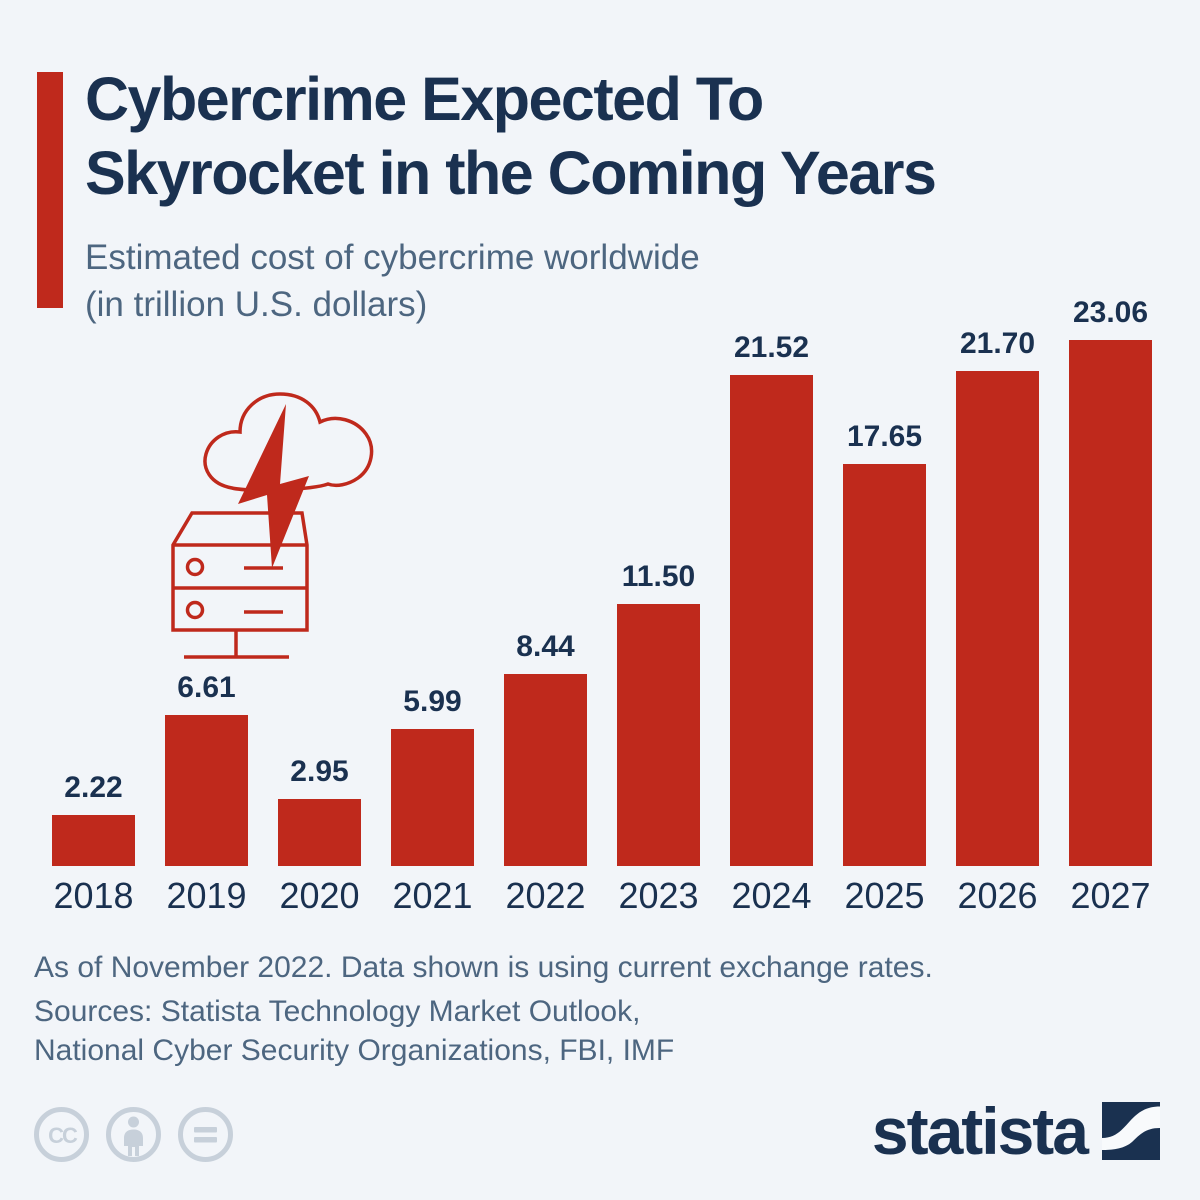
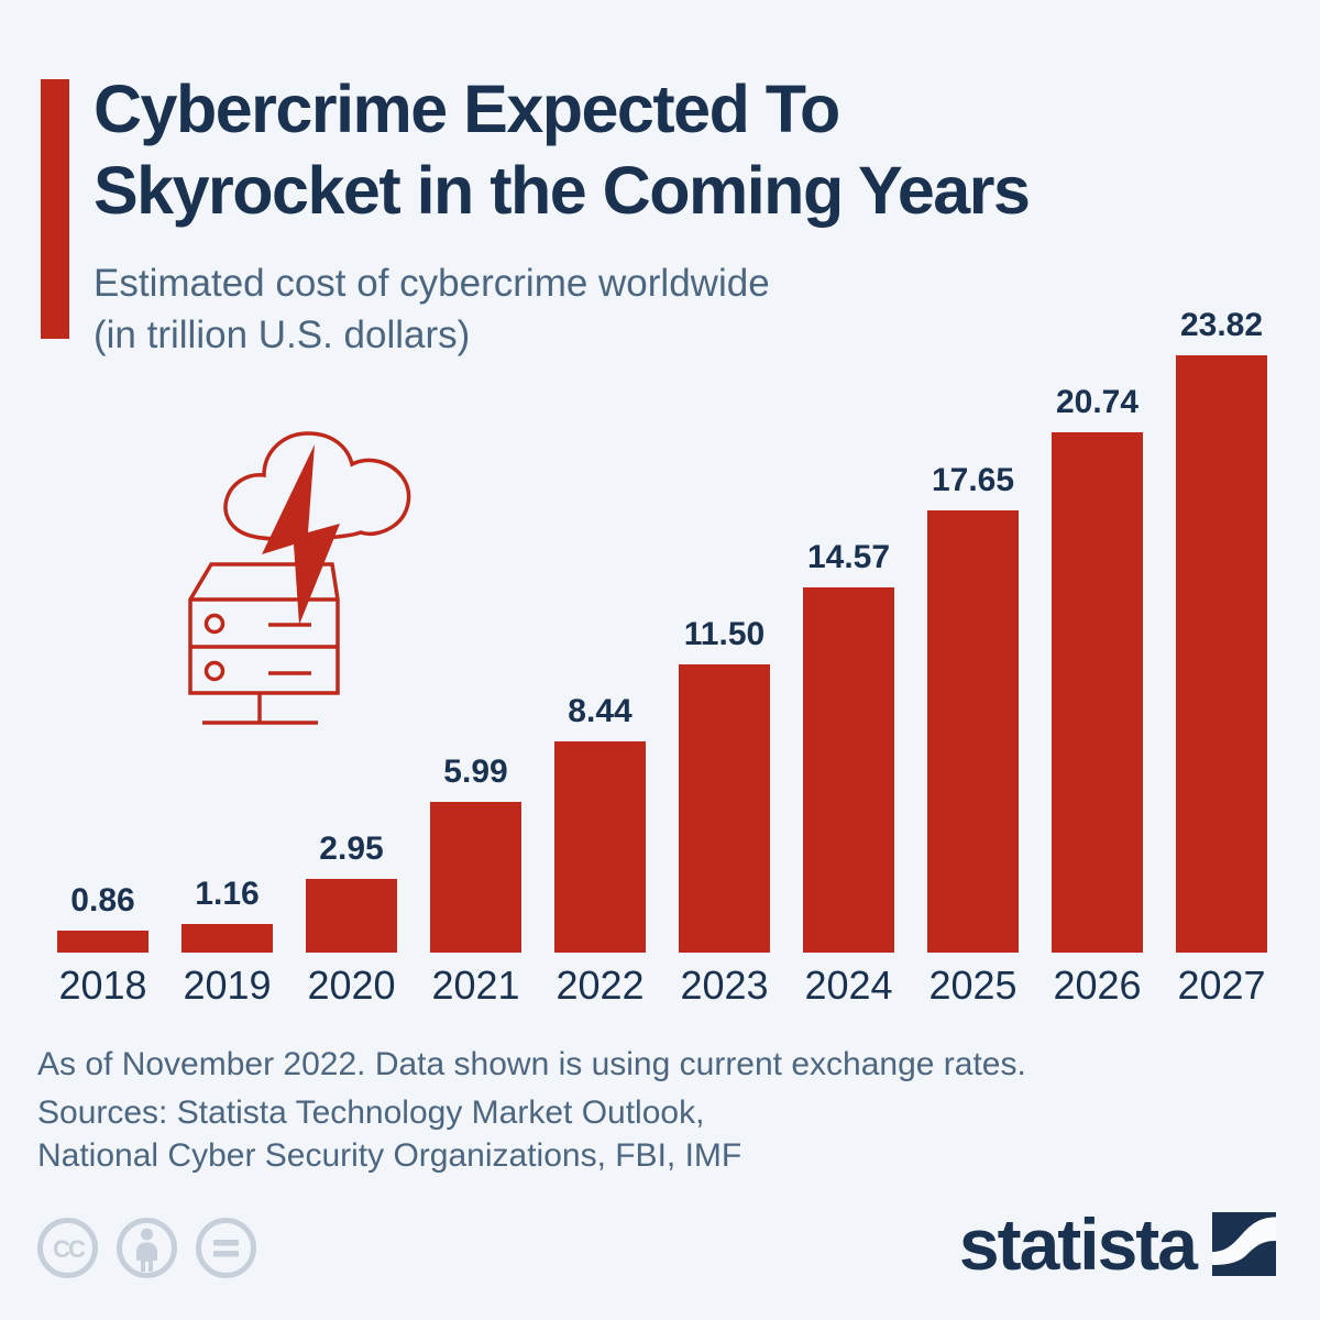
2018: 2.22 -> 0.86
2019: 6.61 -> 1.16
2024: 21.52 -> 14.57
2026: 21.70 -> 20.74
2027: 23.06 -> 23.82
